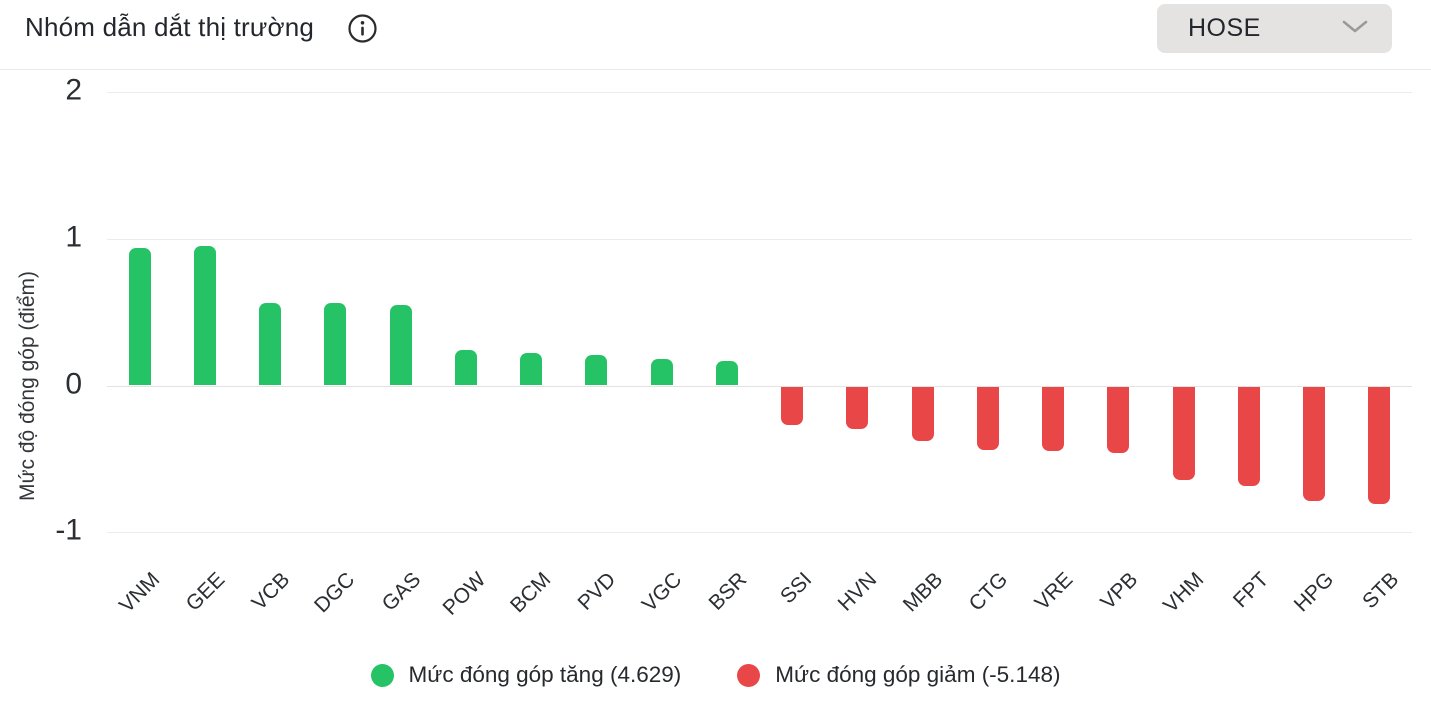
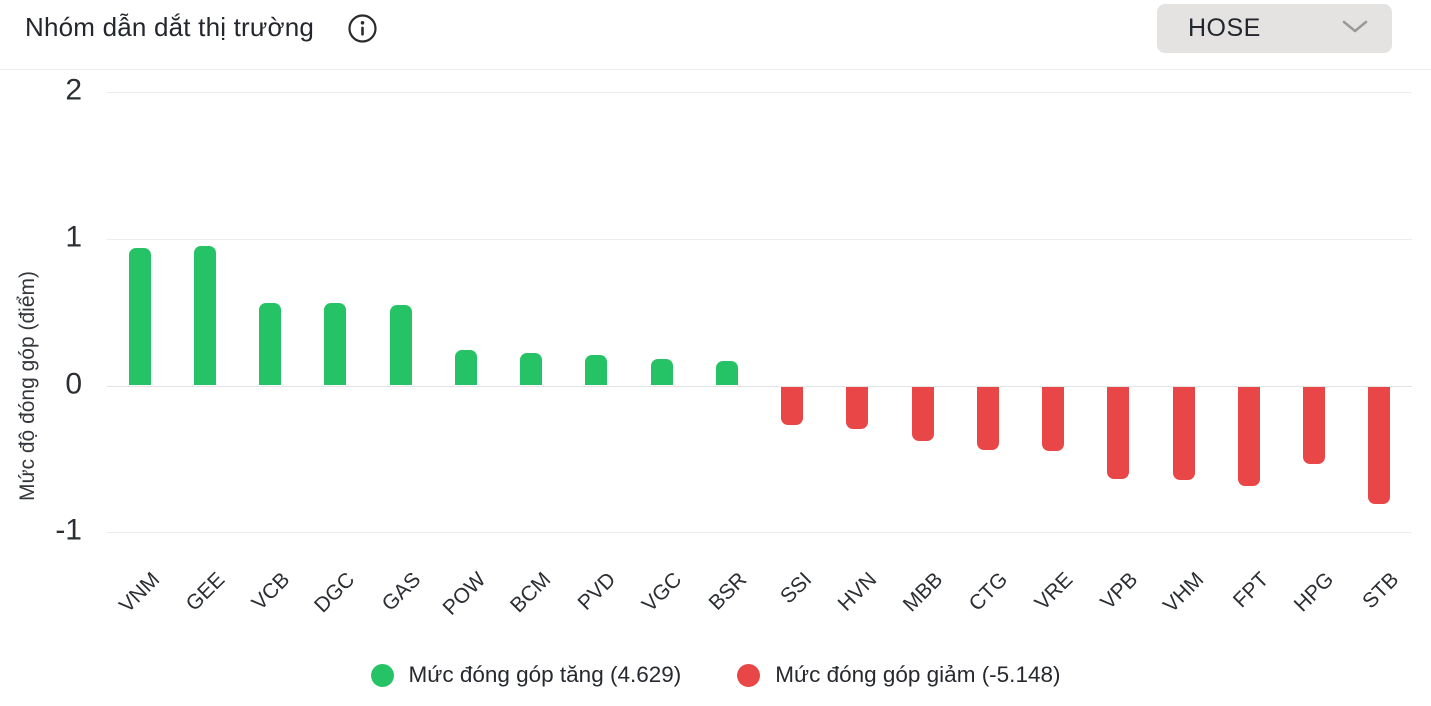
VPB: -0.45 -> -0.63
HPG: -0.78 -> -0.53
